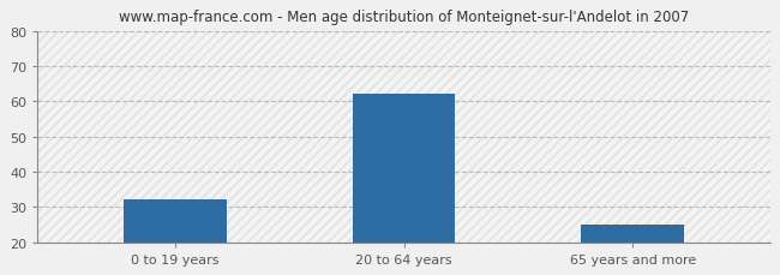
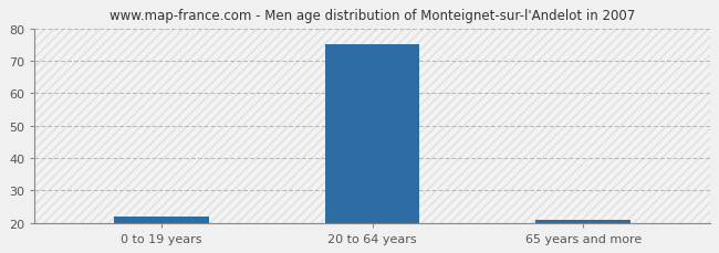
0 to 19 years: 32 -> 22
20 to 64 years: 62 -> 75
65 years and more: 25 -> 21
